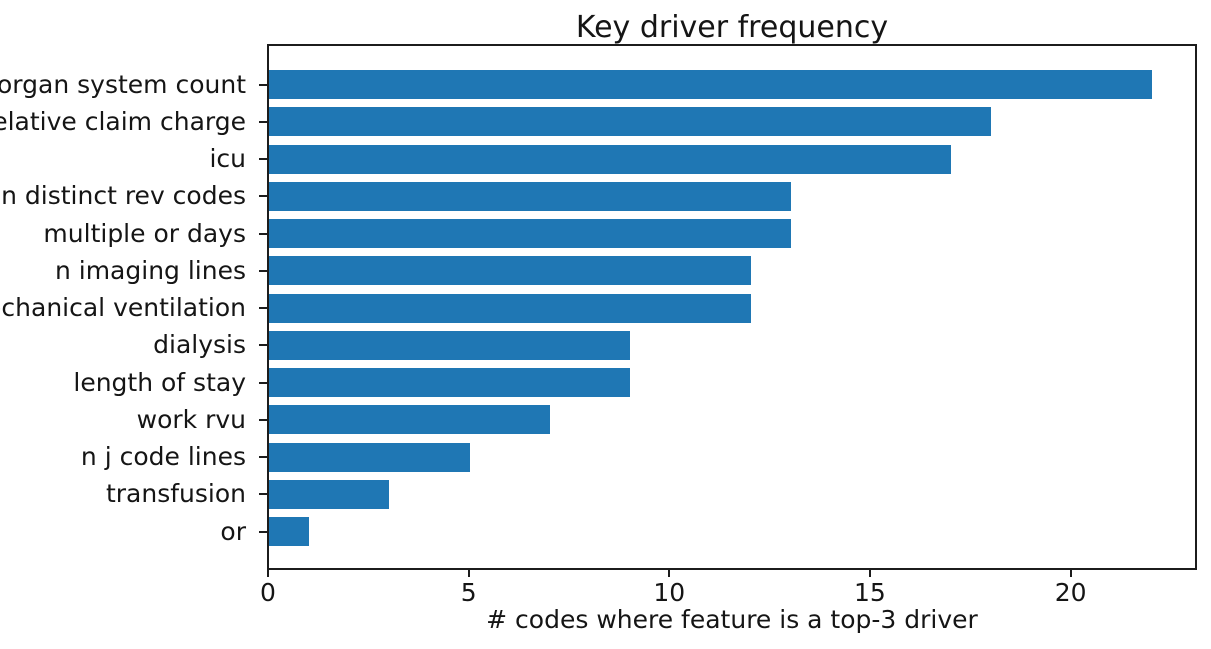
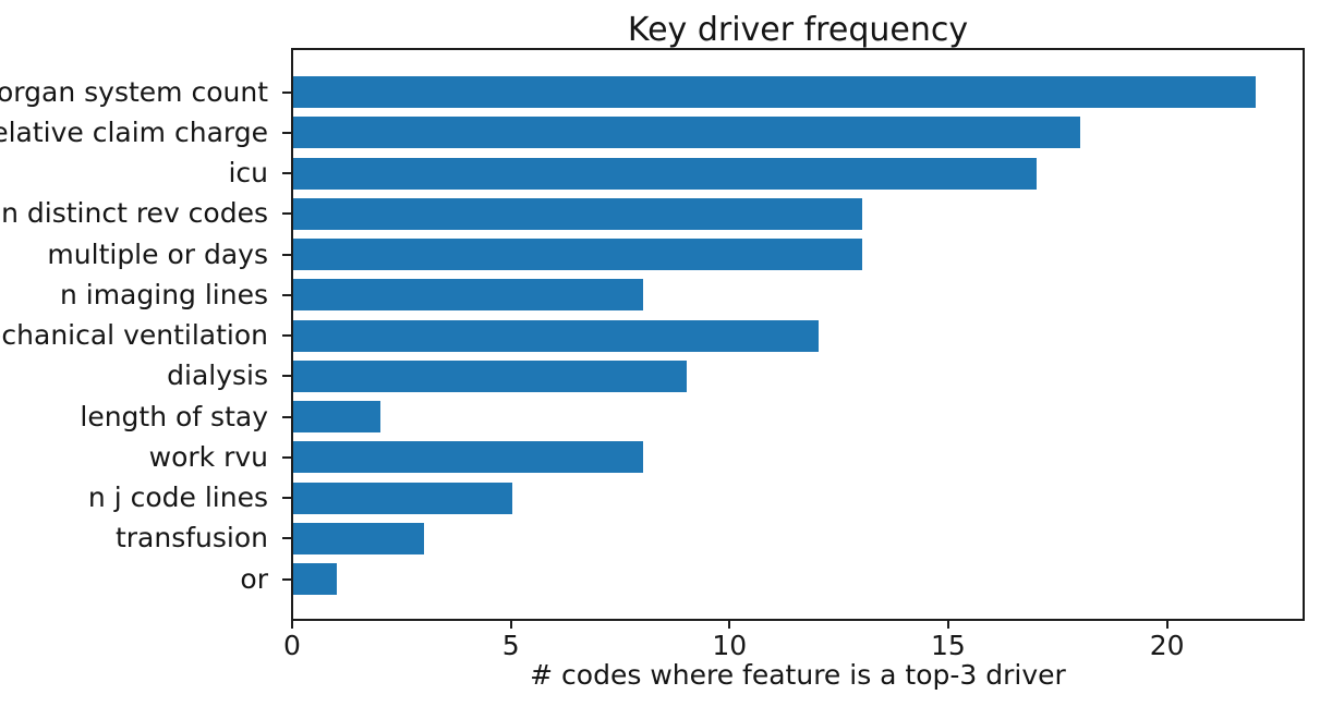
n imaging lines: 12 -> 8
length of stay: 9 -> 2
work rvu: 7 -> 8
